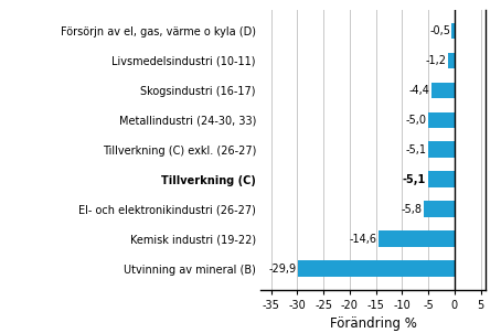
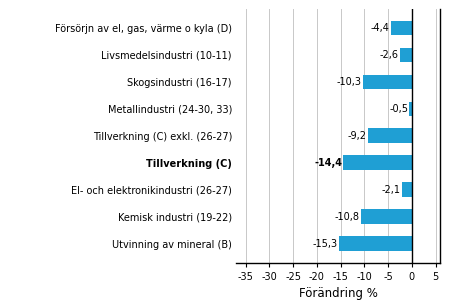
Försörjn av el, gas, värme o kyla (D): -0,5 -> -4,4
Livsmedelsindustri (10-11): -1,2 -> -2,6
Skogsindustri (16-17): -4,4 -> -10,3
Metallindustri (24-30, 33): -5,0 -> -0,5
Tillverkning (C) exkl. (26-27): -5,1 -> -9,2
Tillverkning (C): -5,1 -> -14,4
El- och elektronikindustri (26-27): -5,8 -> -2,1
Kemisk industri (19-22): -14,6 -> -10,8
Utvinning av mineral (B): -29,9 -> -15,3
